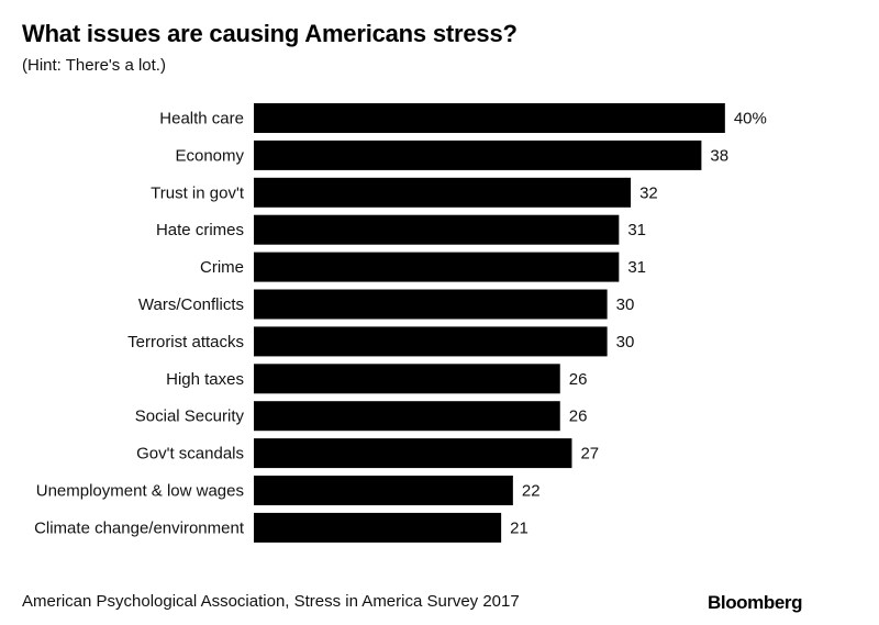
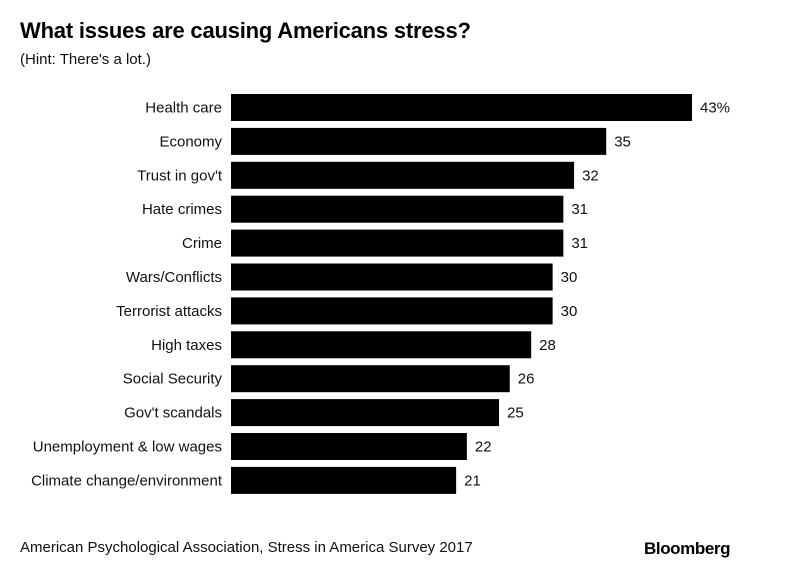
Health care: 40% -> 43%
Economy: 38 -> 35
High taxes: 26 -> 28
Gov't scandals: 27 -> 25
